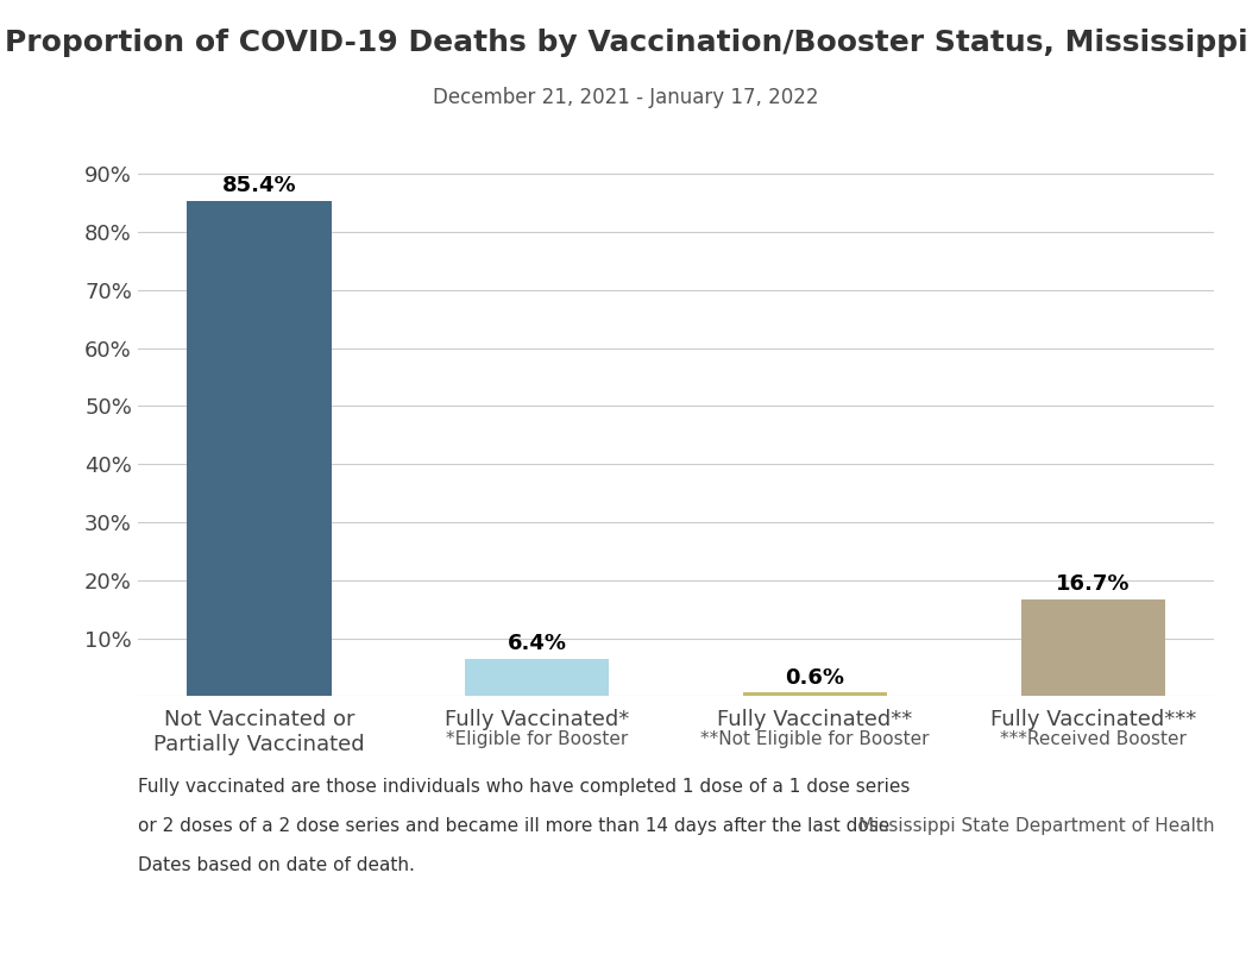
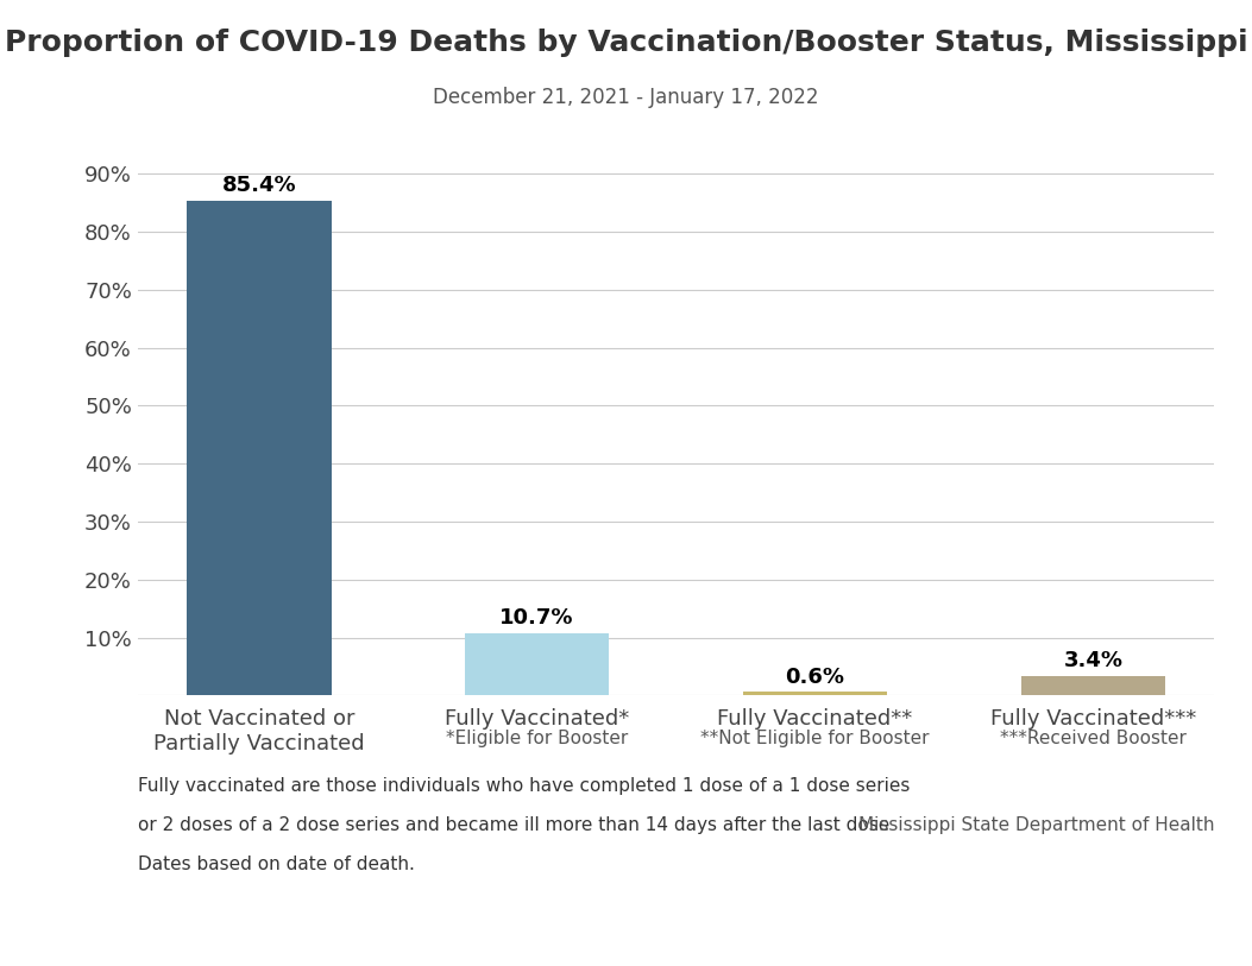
Fully Vaccinated*: 6.4% -> 10.7%
Fully Vaccinated***: 16.7% -> 3.4%
